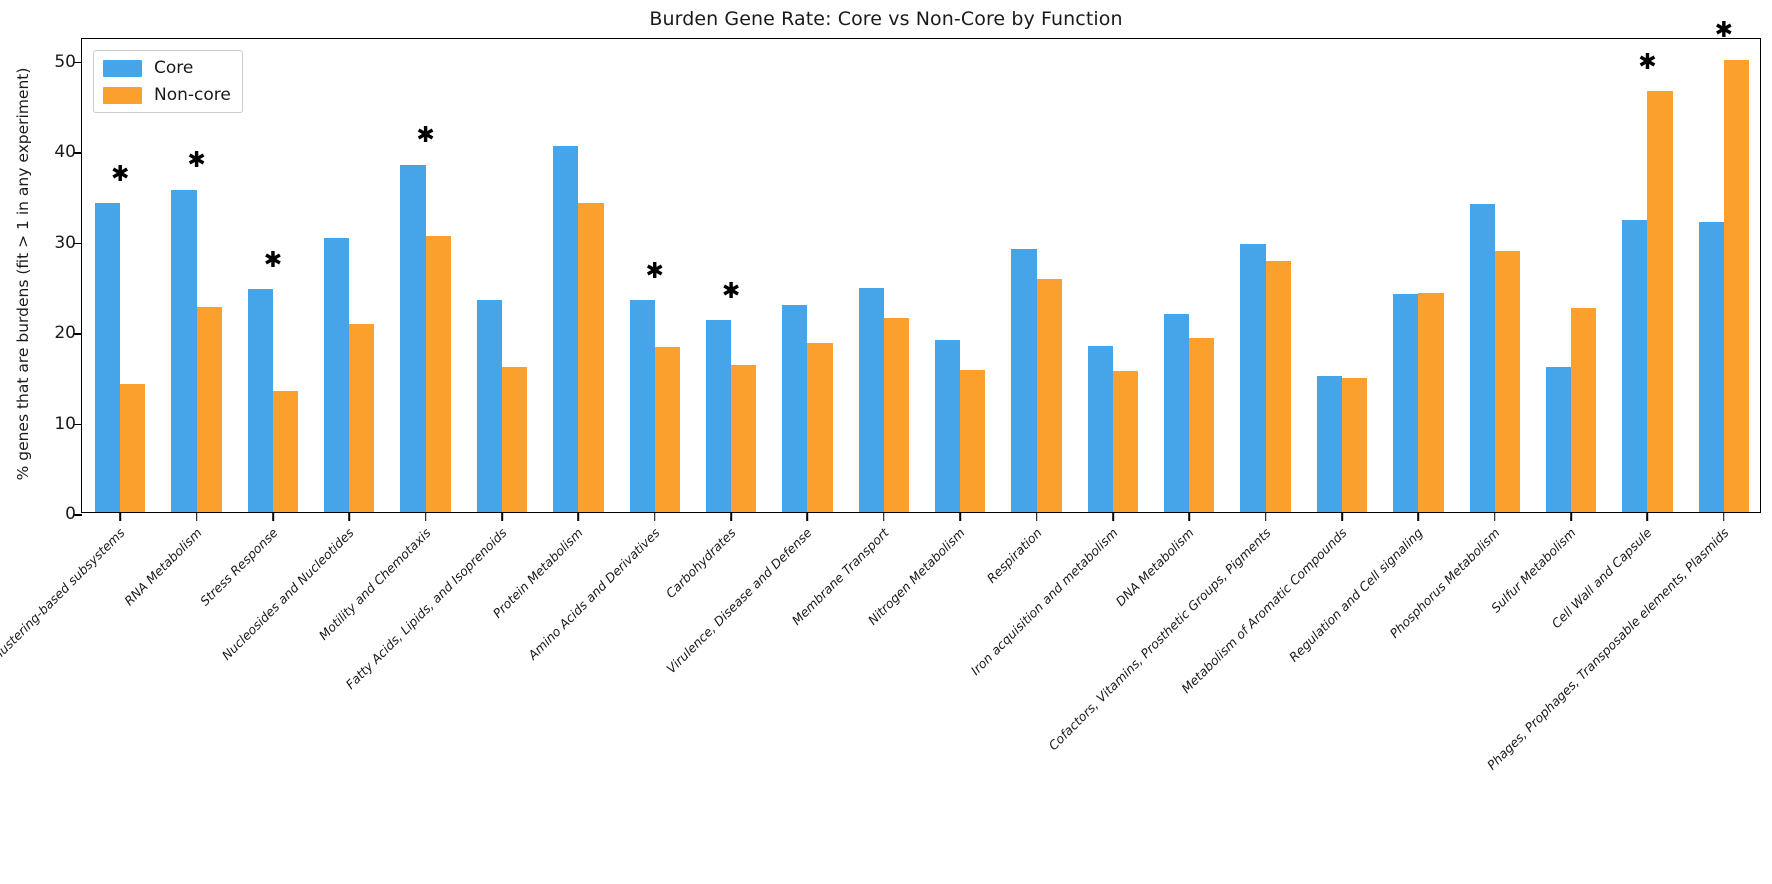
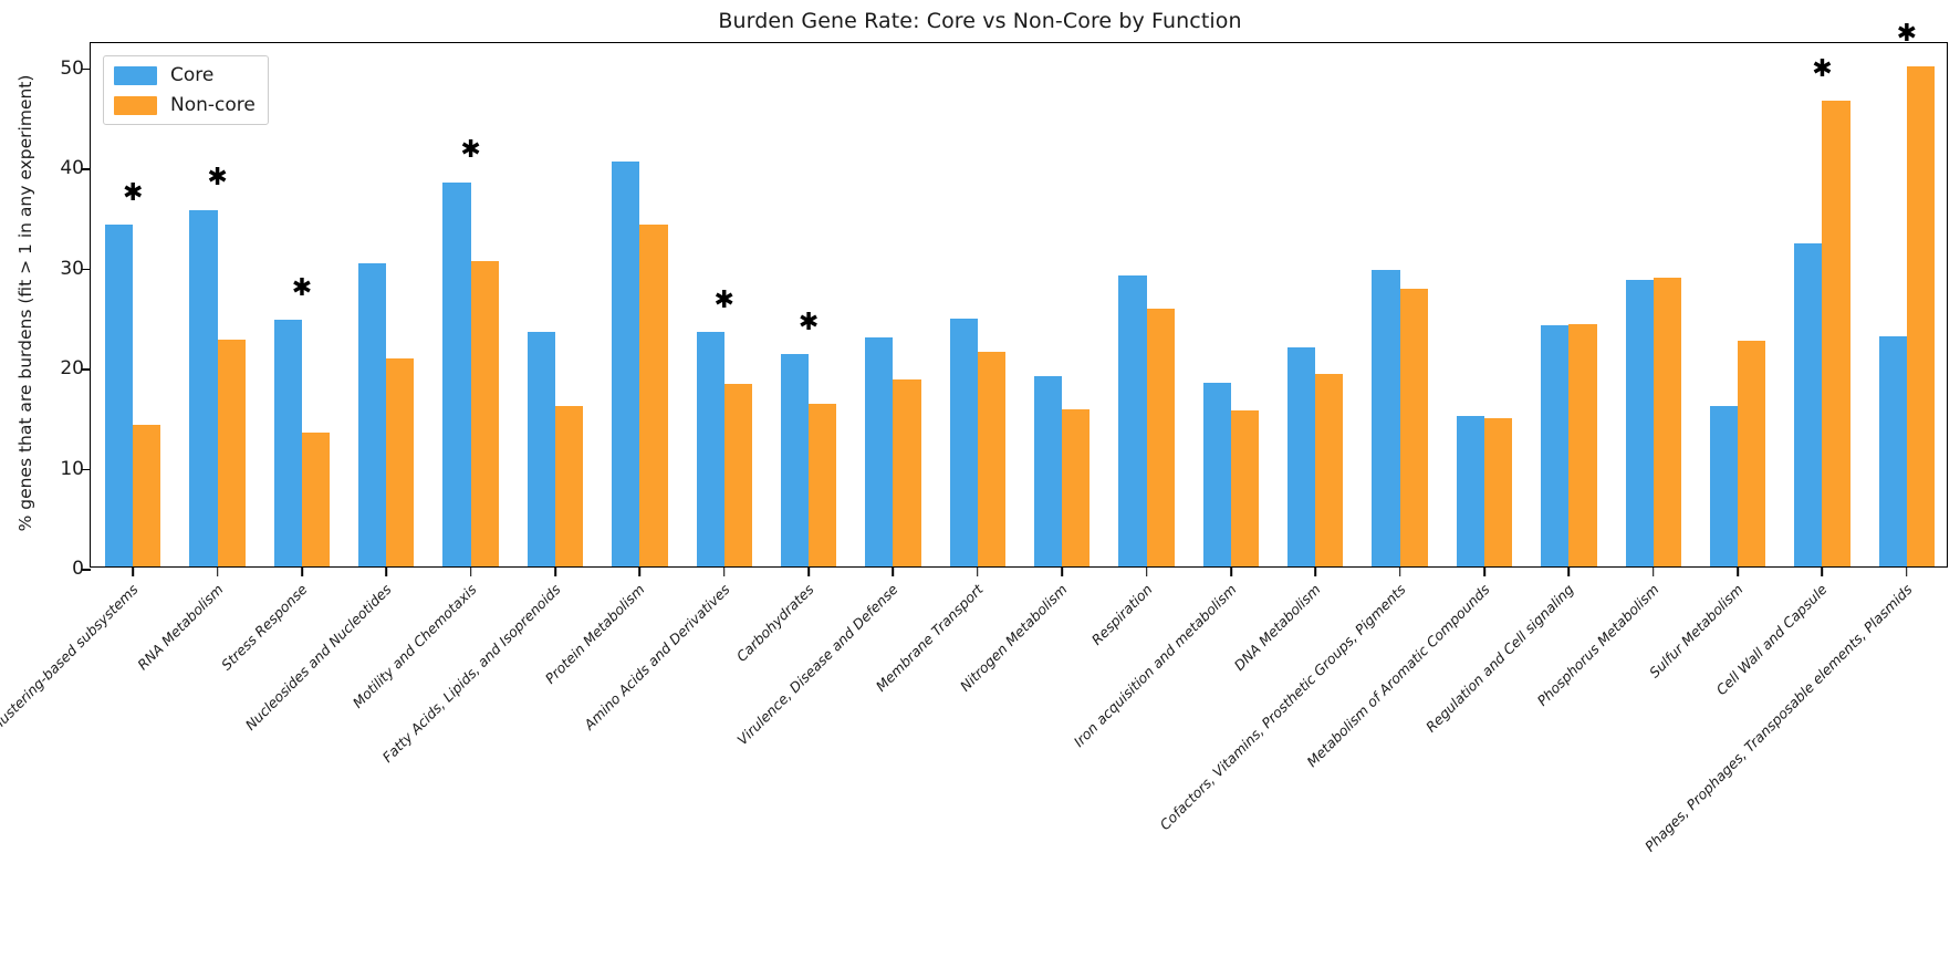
Core/Phosphorus Metabolism: 34 -> 29
Core/Phages, Prophages, Transposable elements, Plasmids: 32 -> 23
